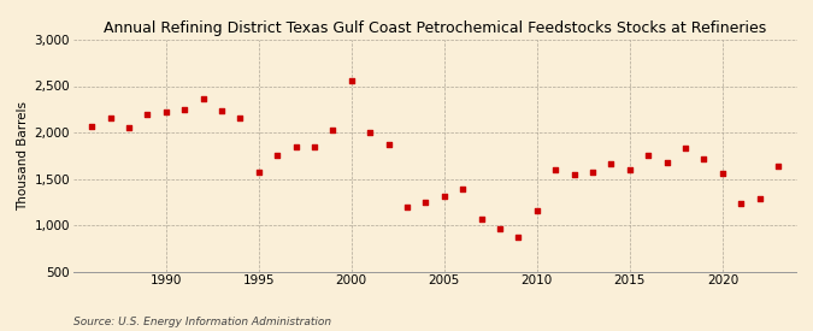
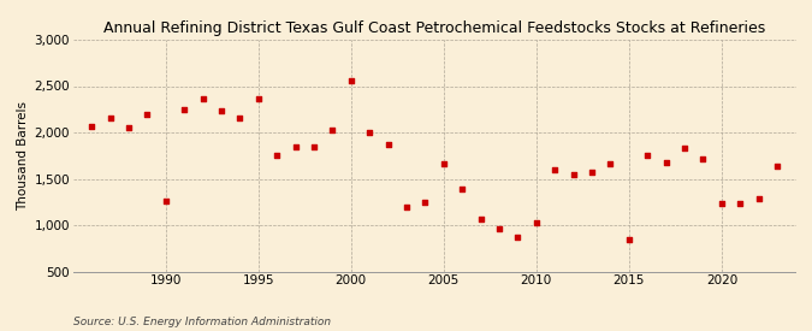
1990: 2,220 -> 1,260
1995: 1,570 -> 2,360
2005: 1,310 -> 1,660
2010: 1,150 -> 1,020
2015: 1,600 -> 840
2020: 1,560 -> 1,240
